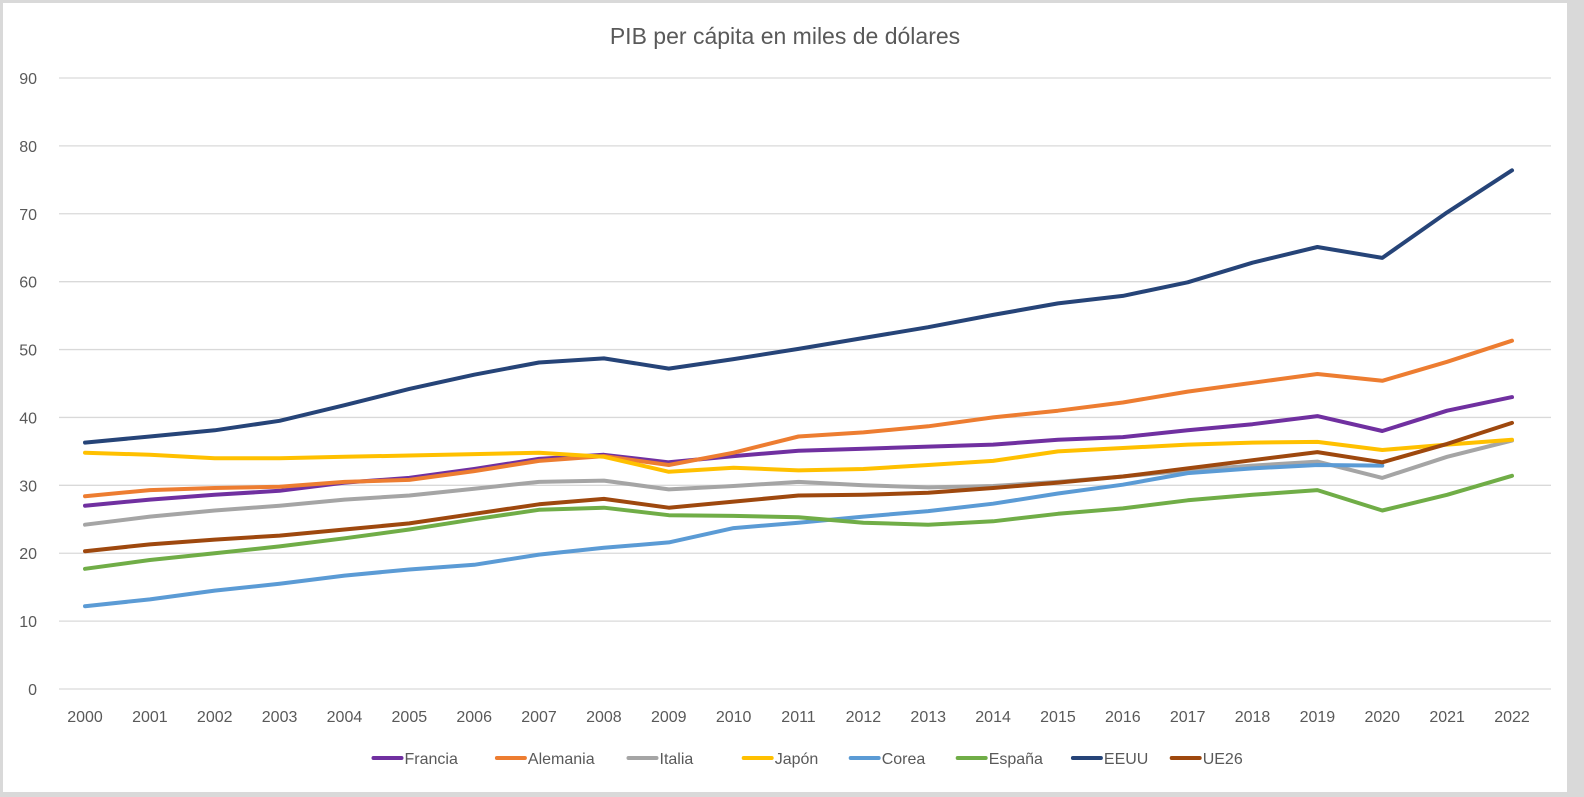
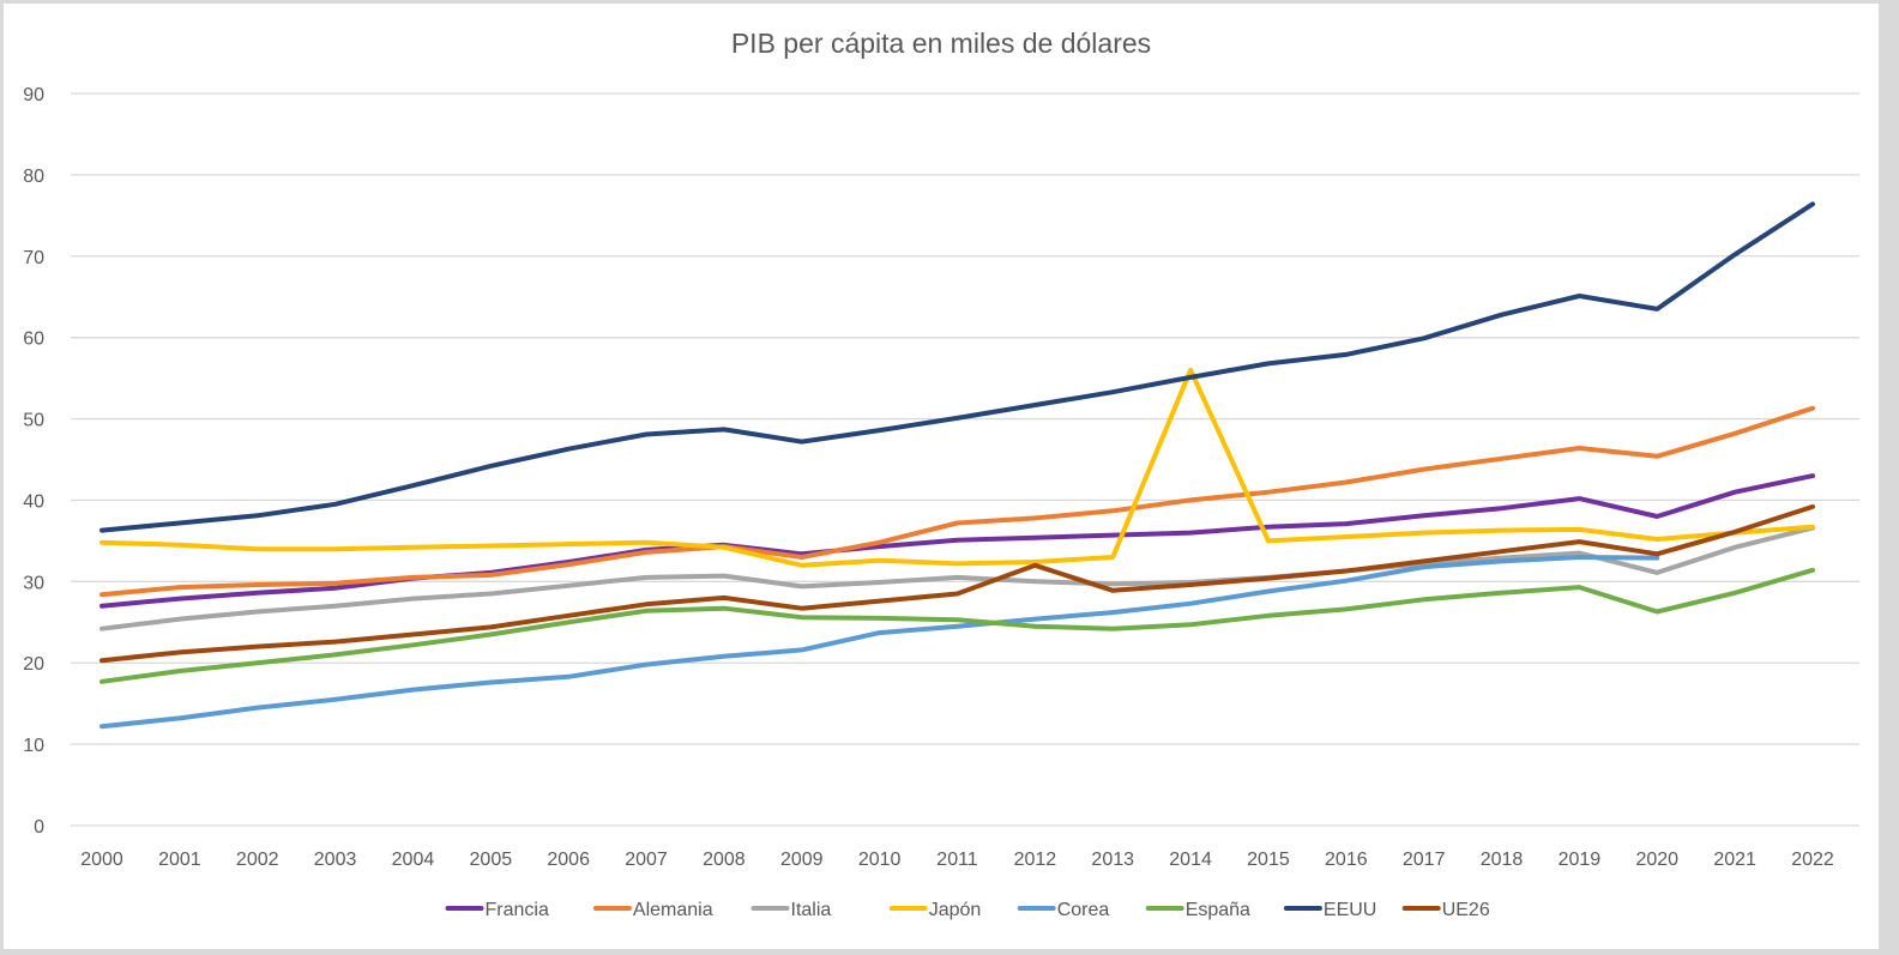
UE26/2012: 29 -> 32
Japón/2014: 34 -> 56
